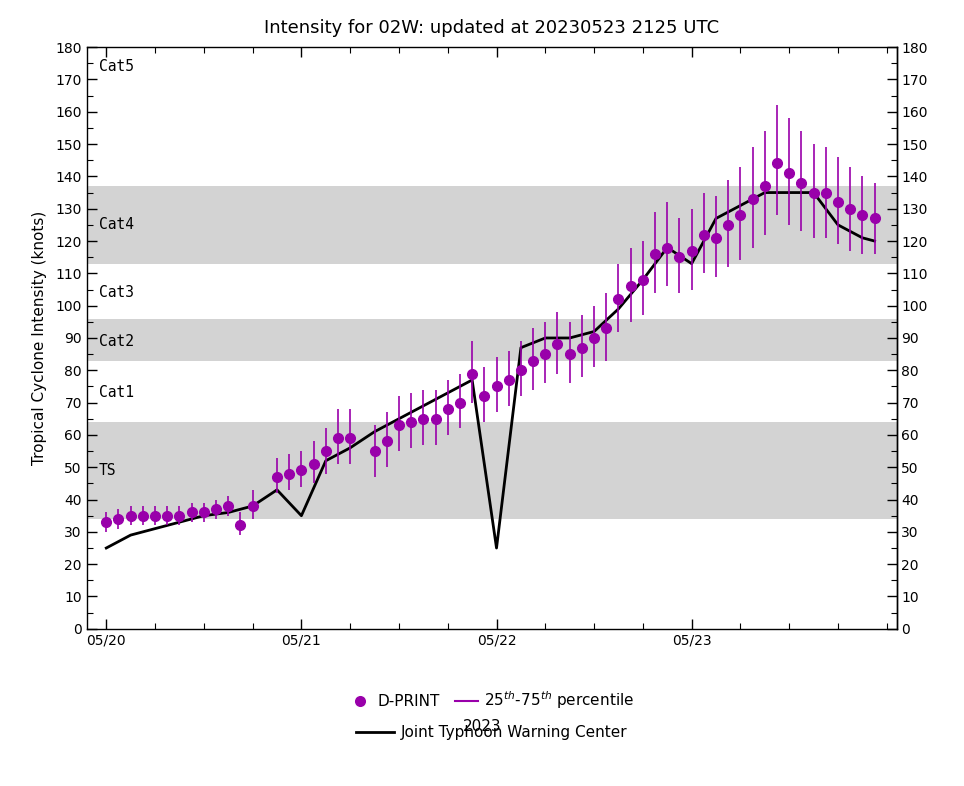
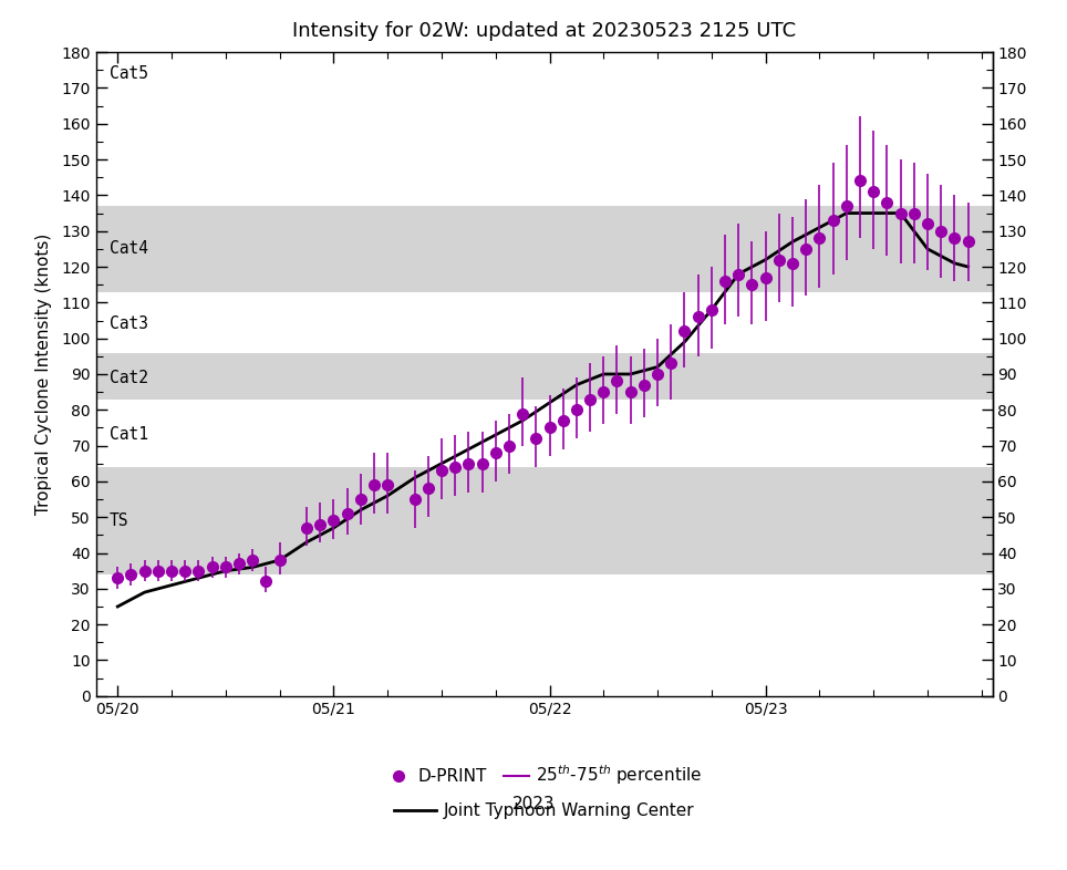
Joint Typhoon Warning Center/05/21: 35 -> 47
Joint Typhoon Warning Center/05/22: 25 -> 82
Joint Typhoon Warning Center/05/23: 113 -> 122
